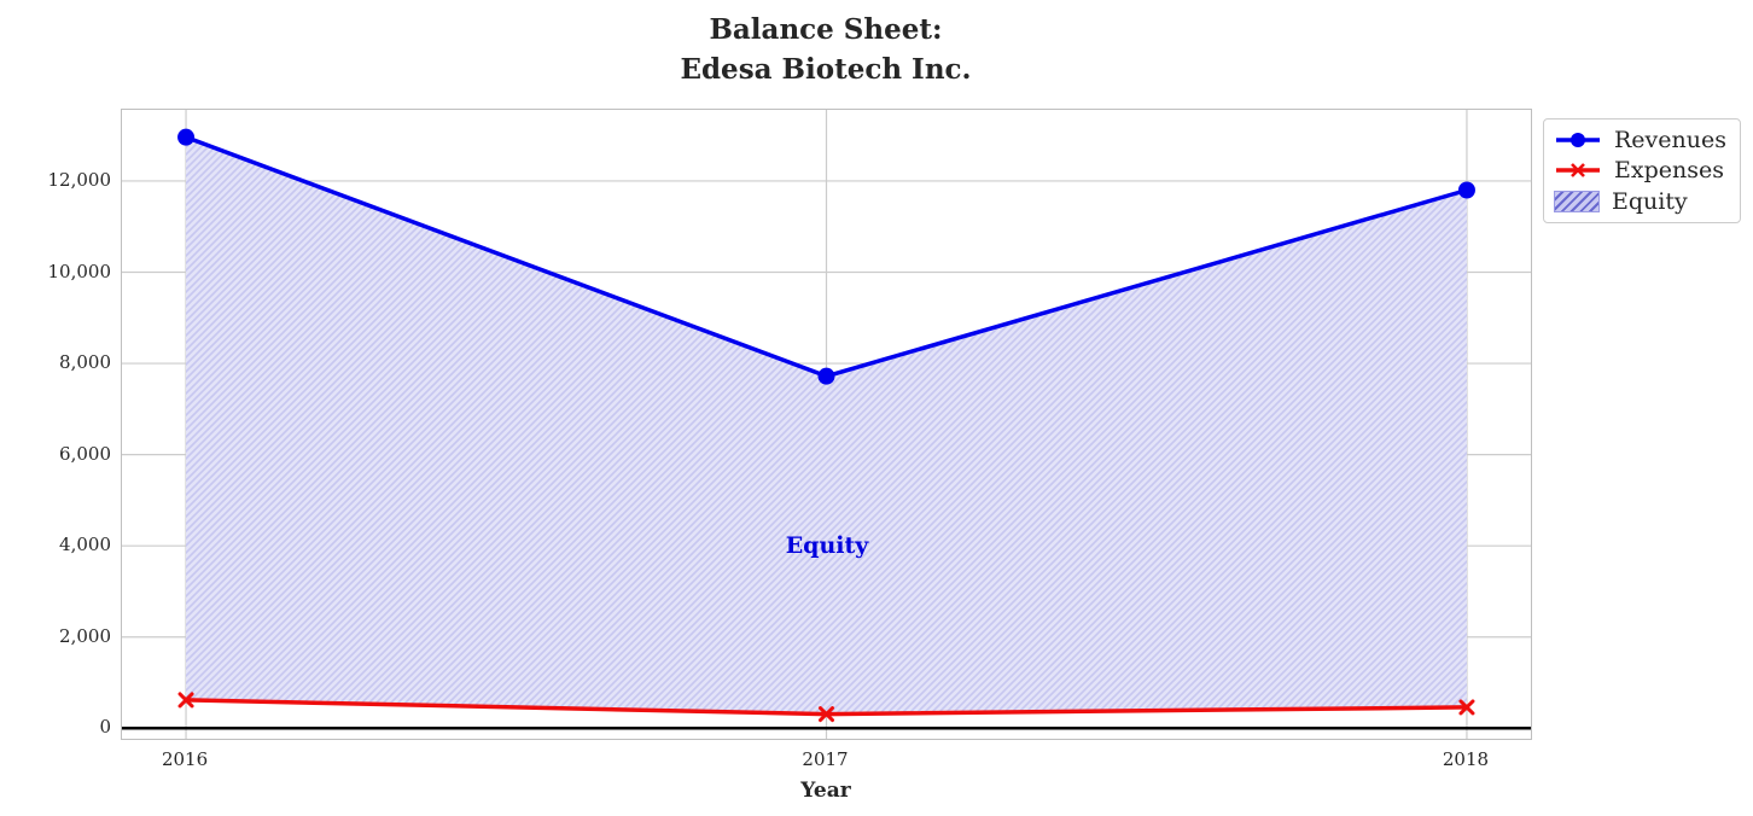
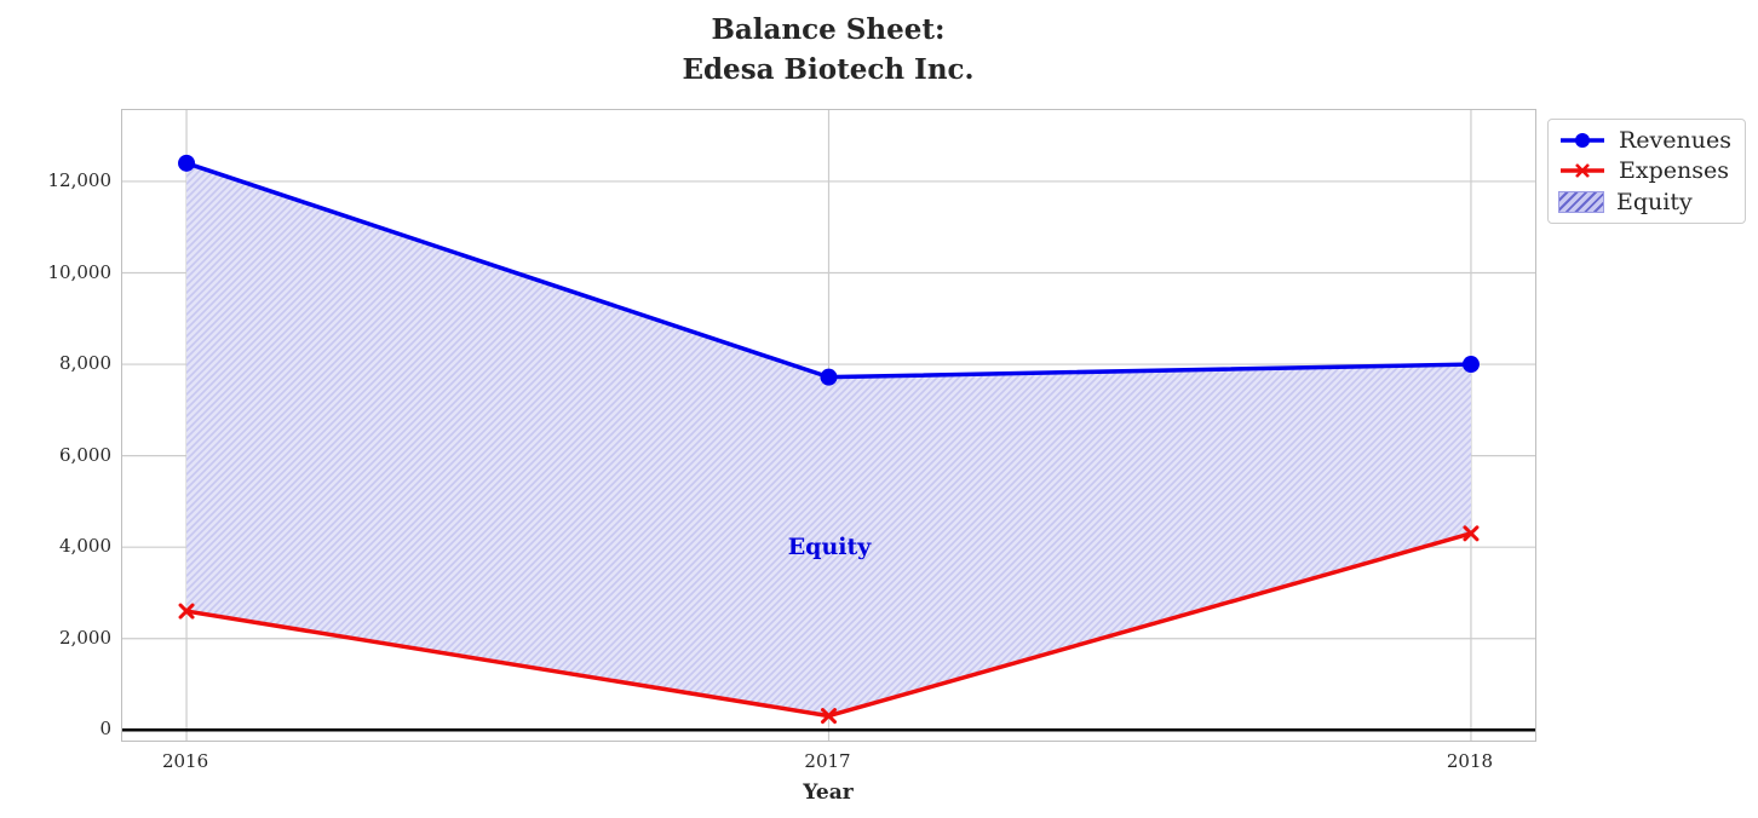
Revenues/2016: 13000 -> 12400
Expenses/2016: 600 -> 2600
Revenues/2018: 11800 -> 8000
Expenses/2018: 500 -> 4300
